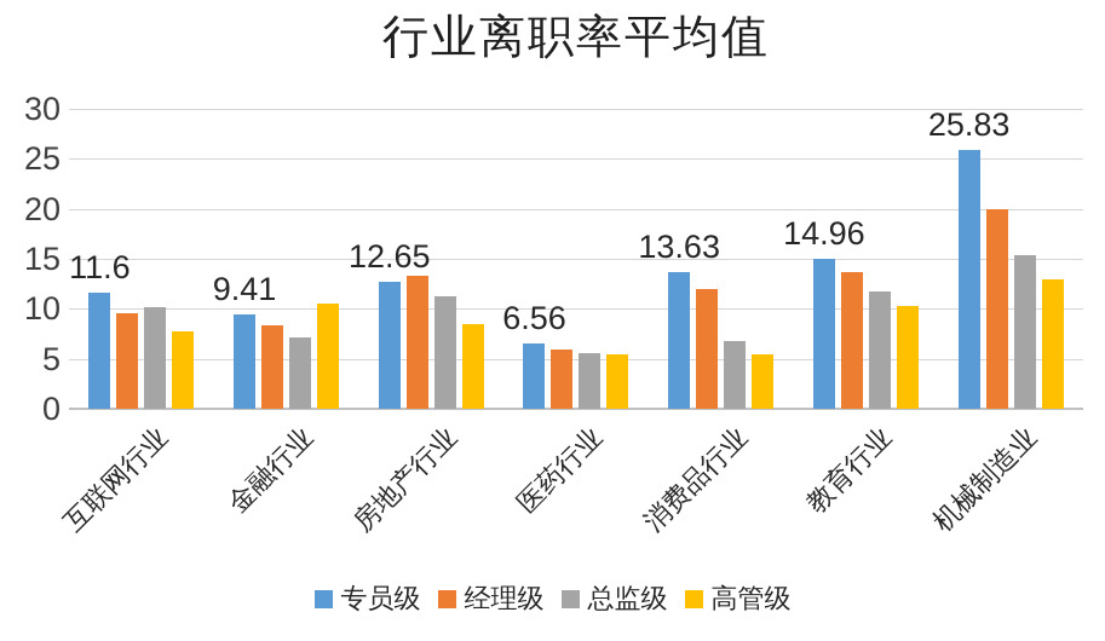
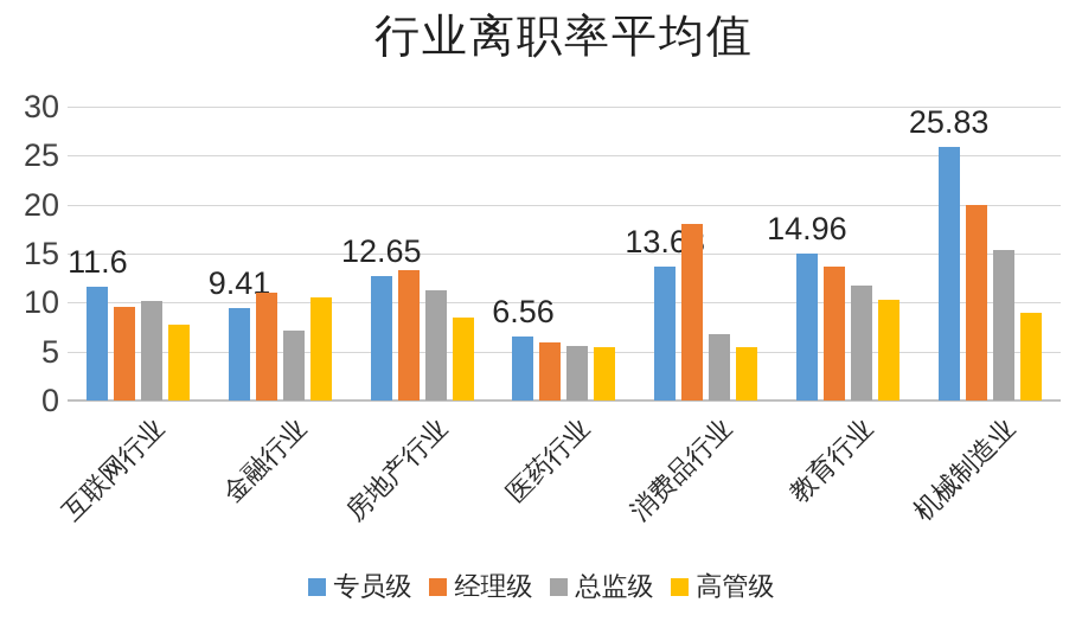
经理级/金融行业: 8 -> 11
经理级/消费品行业: 12 -> 18
高管级/机械制造业: 13 -> 9
